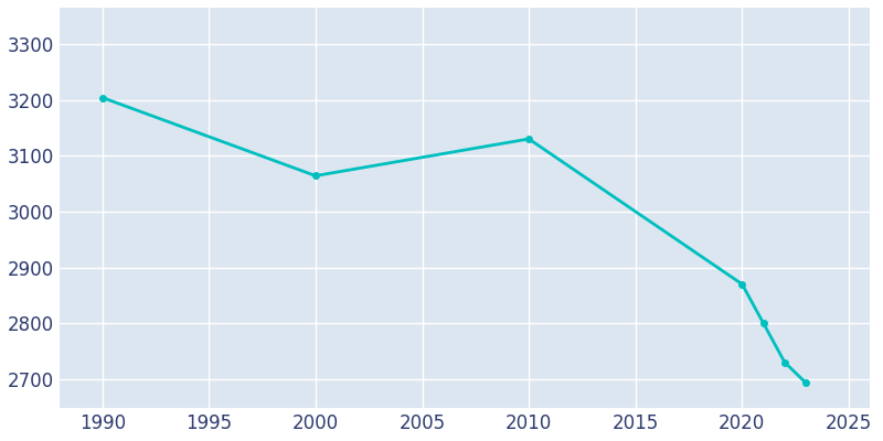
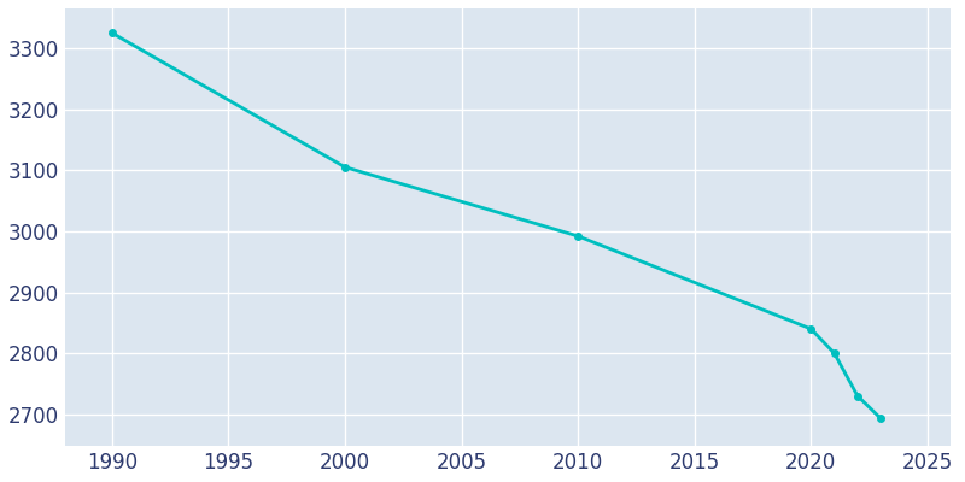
1990: 3204 -> 3325
2000: 3064 -> 3105
2010: 3130 -> 2992
2020: 2870 -> 2840
